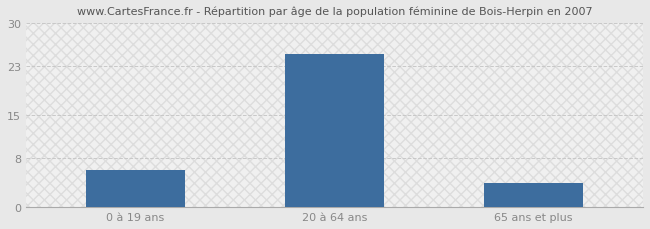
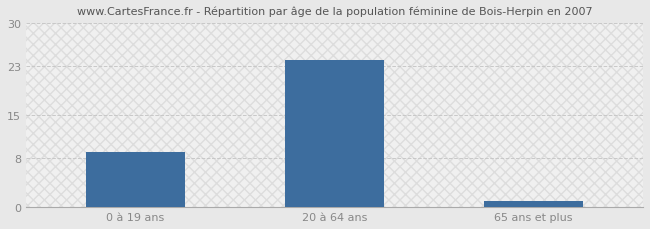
0 à 19 ans: 6 -> 9
20 à 64 ans: 25 -> 24
65 ans et plus: 4 -> 1
